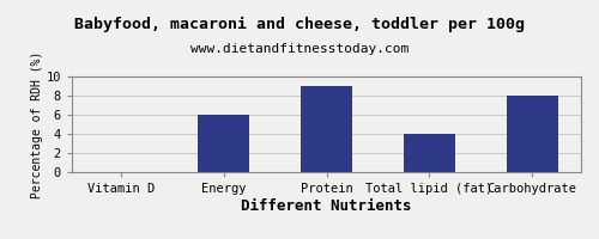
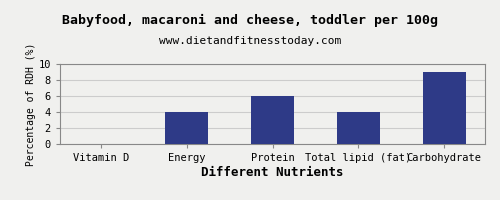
Energy: 6 -> 4
Protein: 9 -> 6
Carbohydrate: 8 -> 9
